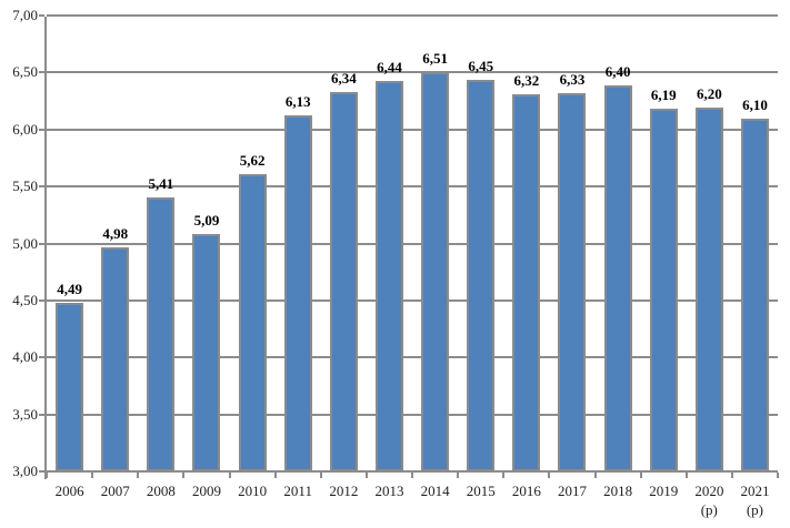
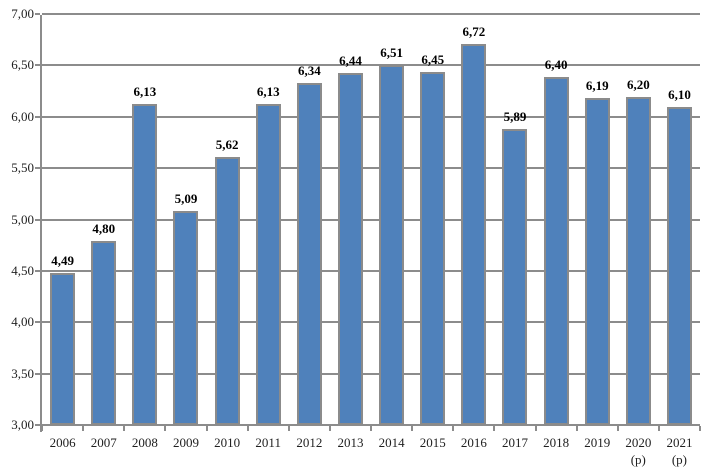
2007: 4,98 -> 4,80
2008: 5,41 -> 6,13
2016: 6,32 -> 6,72
2017: 6,33 -> 5,89
